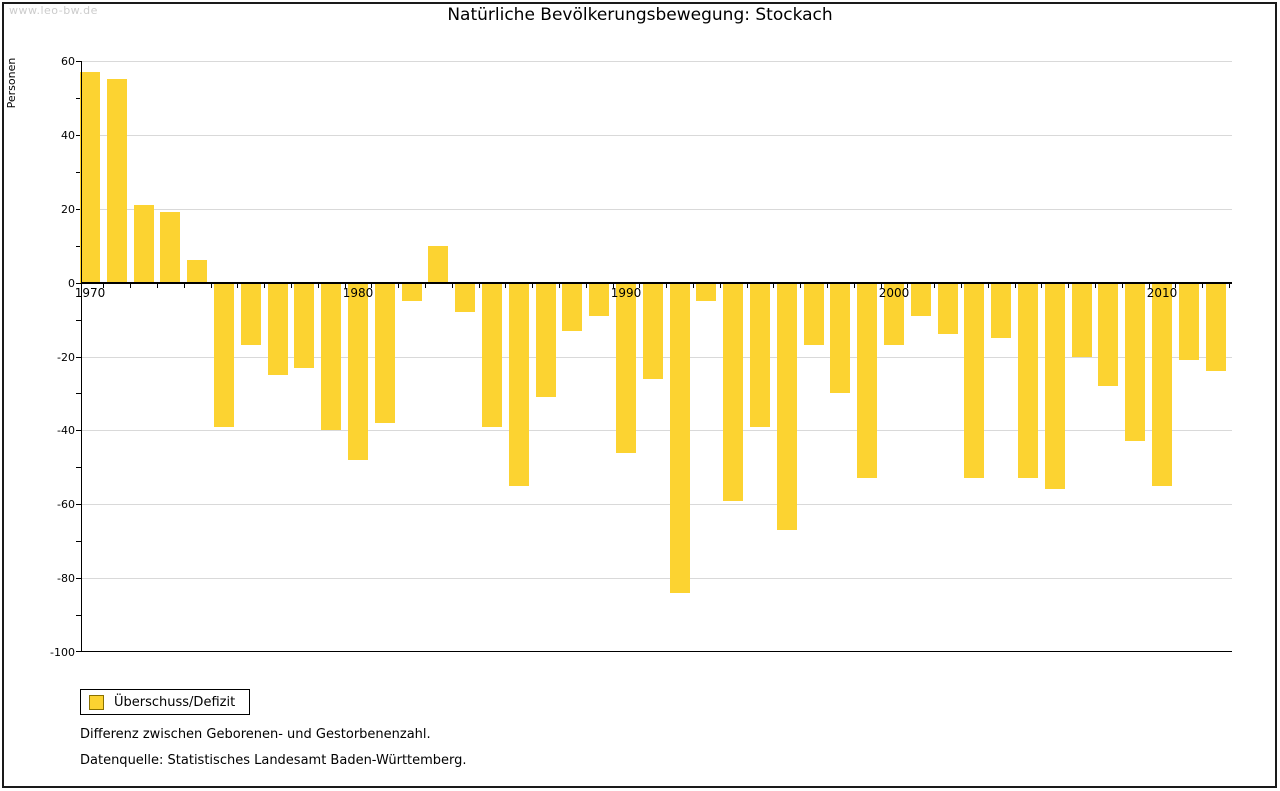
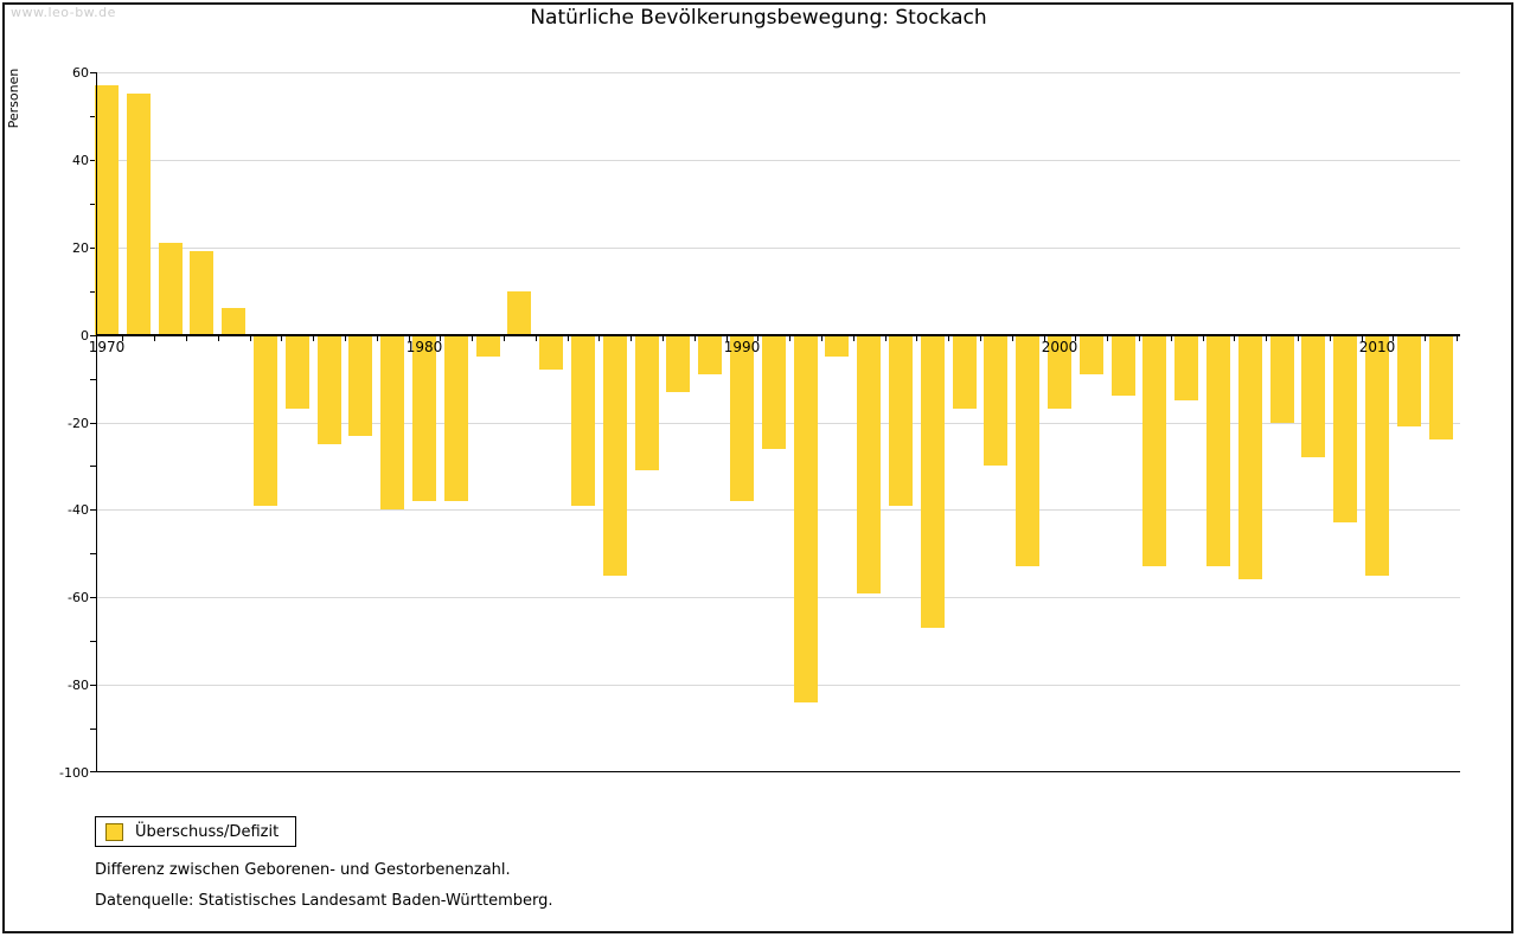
1980: -48 -> -38
1990: -46 -> -38
